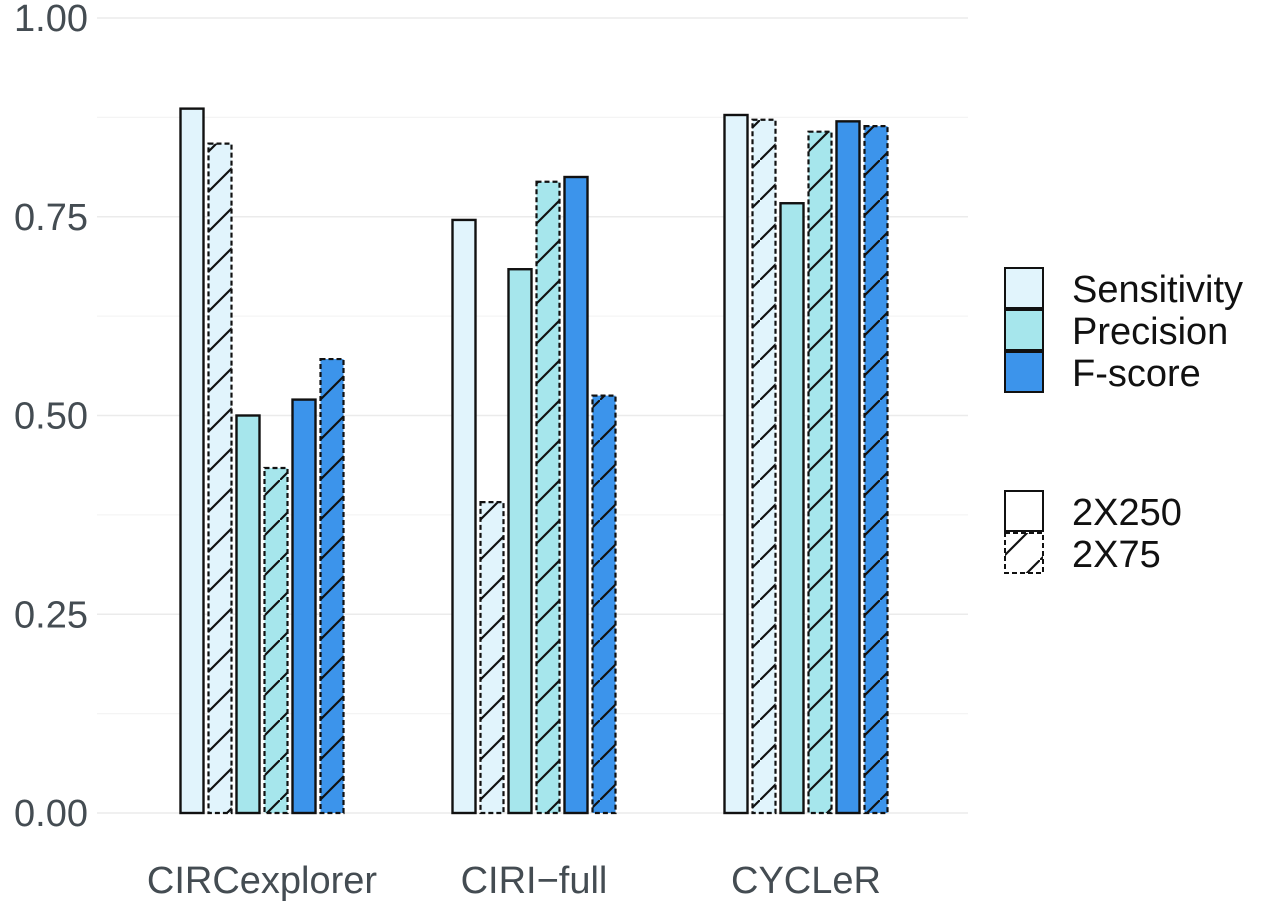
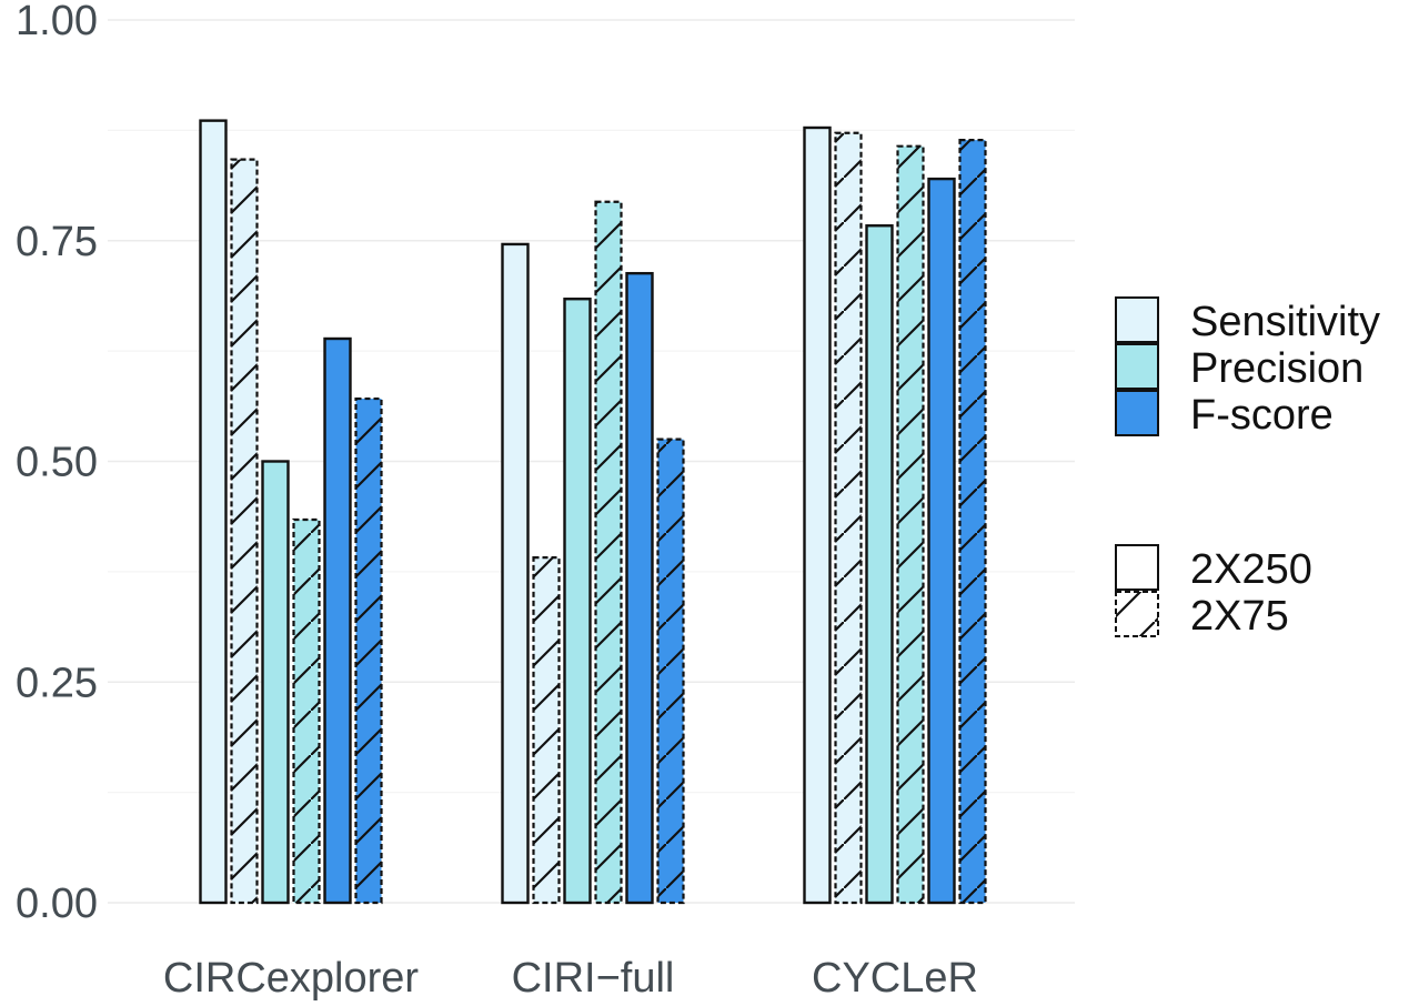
F-score 2X250/CIRCexplorer: 0.52 -> 0.64
F-score 2X250/CIRI−full: 0.80 -> 0.71
F-score 2X250/CYCLeR: 0.87 -> 0.82
